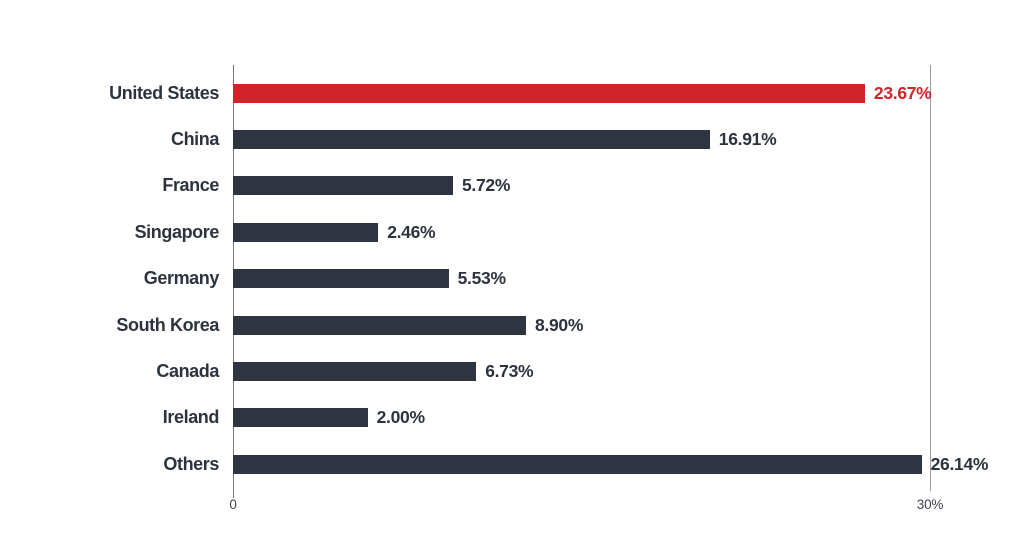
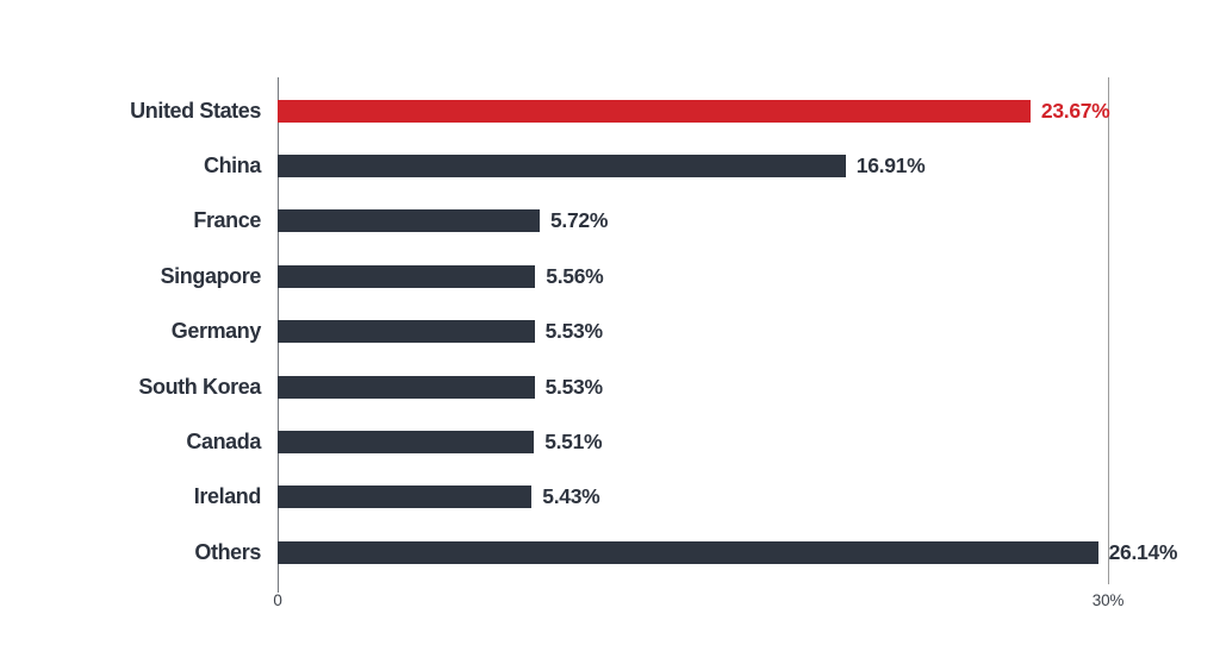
Singapore: 2.46% -> 5.56%
South Korea: 8.90% -> 5.53%
Canada: 6.73% -> 5.51%
Ireland: 2.00% -> 5.43%
